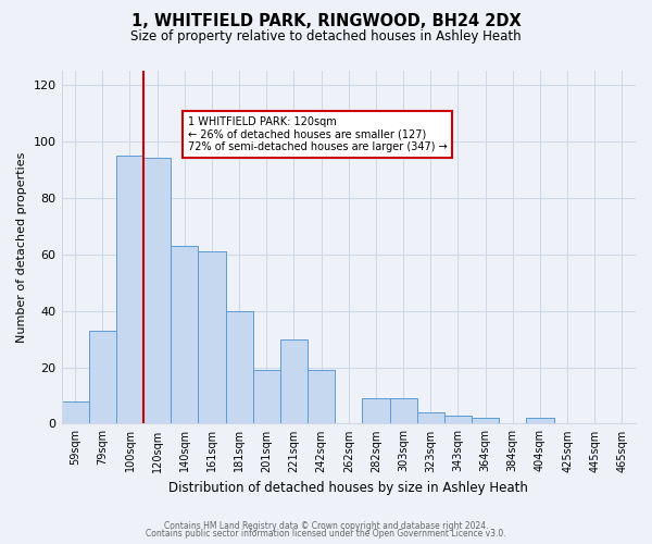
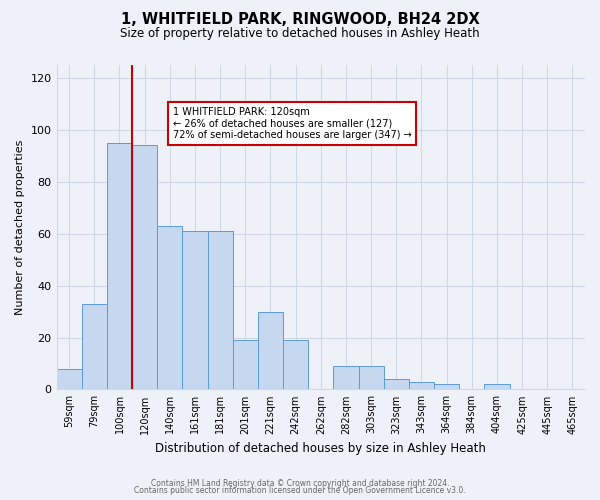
181sqm: 40 -> 61
